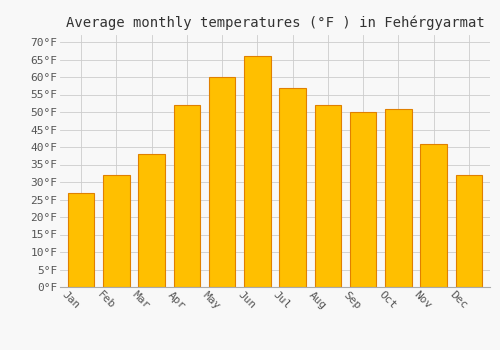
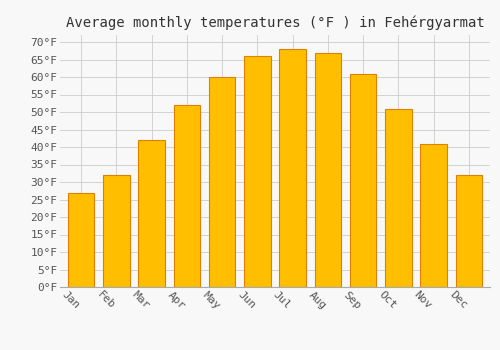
Mar: 38°F -> 42°F
Jul: 57°F -> 68°F
Aug: 52°F -> 67°F
Sep: 50°F -> 61°F
